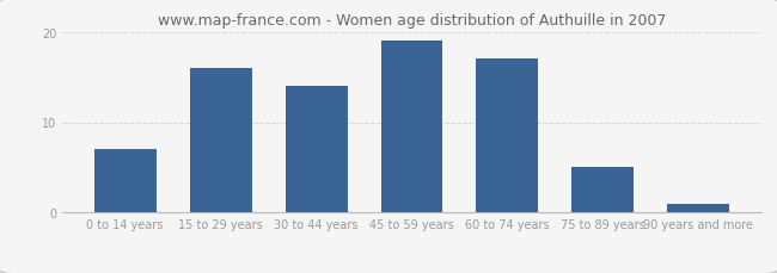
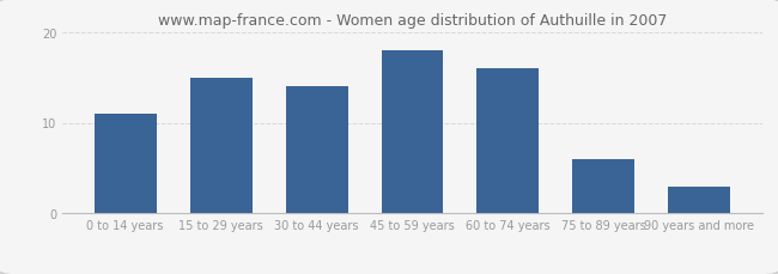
0 to 14 years: 7 -> 11
15 to 29 years: 16 -> 15
45 to 59 years: 19 -> 18
60 to 74 years: 17 -> 16
75 to 89 years: 5 -> 6
90 years and more: 1 -> 3
